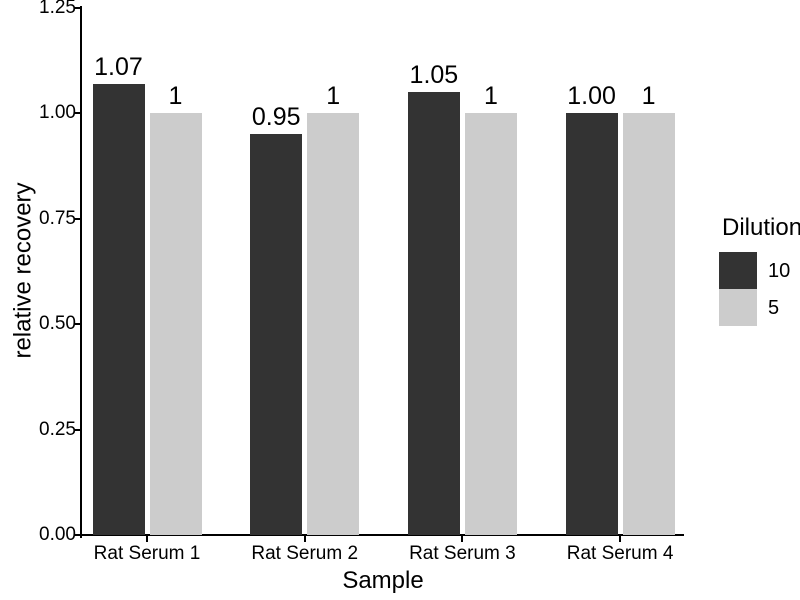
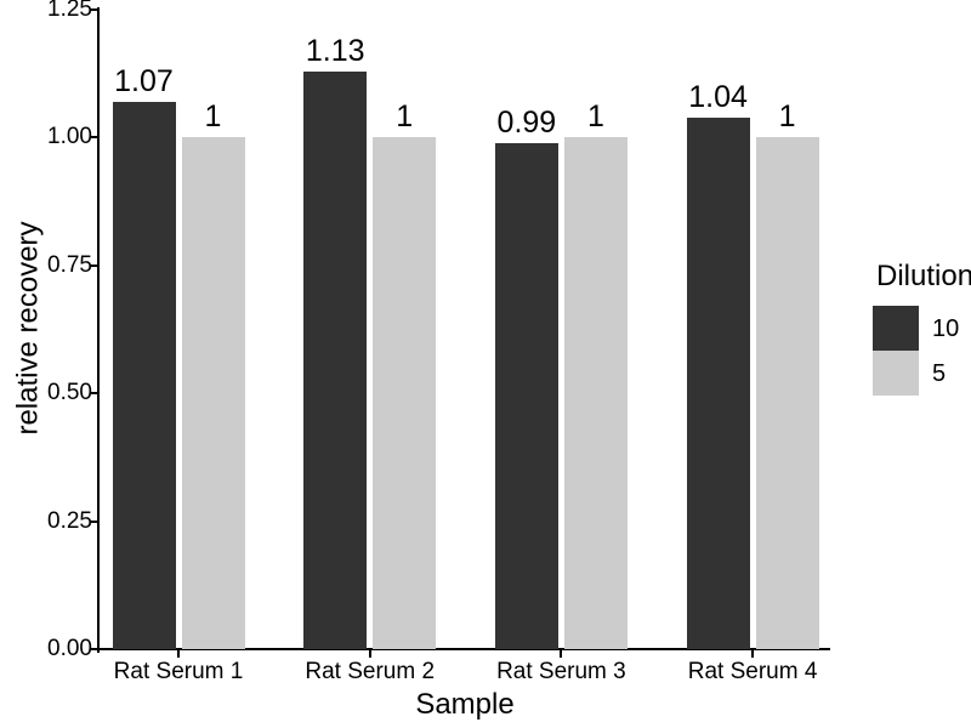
10/Rat Serum 2: 0.95 -> 1.13
10/Rat Serum 3: 1.05 -> 0.99
10/Rat Serum 4: 1.00 -> 1.04
